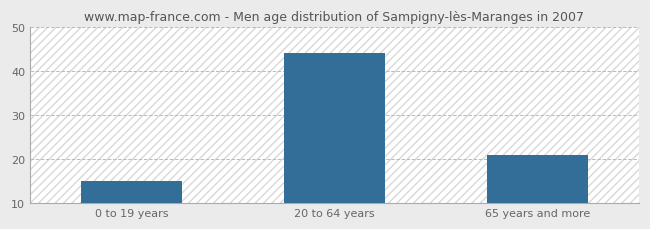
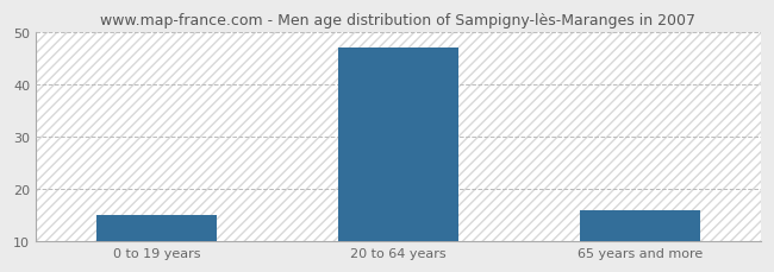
20 to 64 years: 44 -> 47
65 years and more: 21 -> 16
